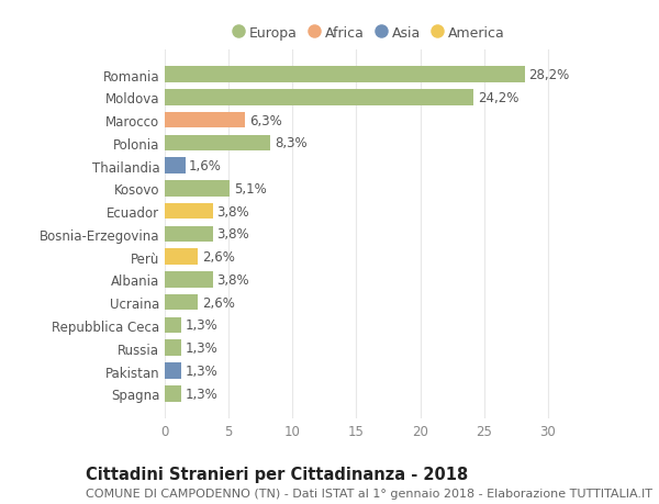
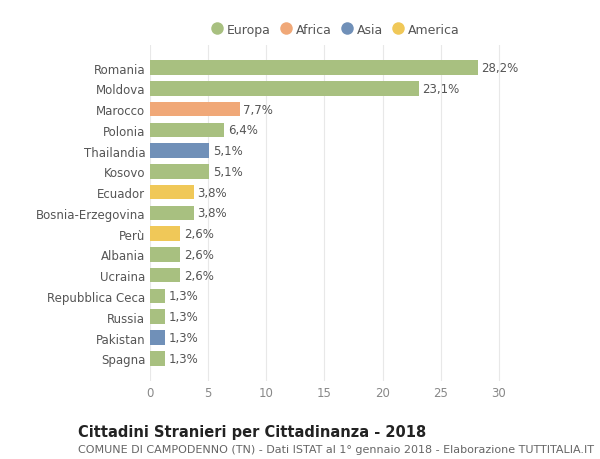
Moldova: 24,2% -> 23,1%
Marocco: 6,3% -> 7,7%
Polonia: 8,3% -> 6,4%
Thailandia: 1,6% -> 5,1%
Albania: 3,8% -> 2,6%
